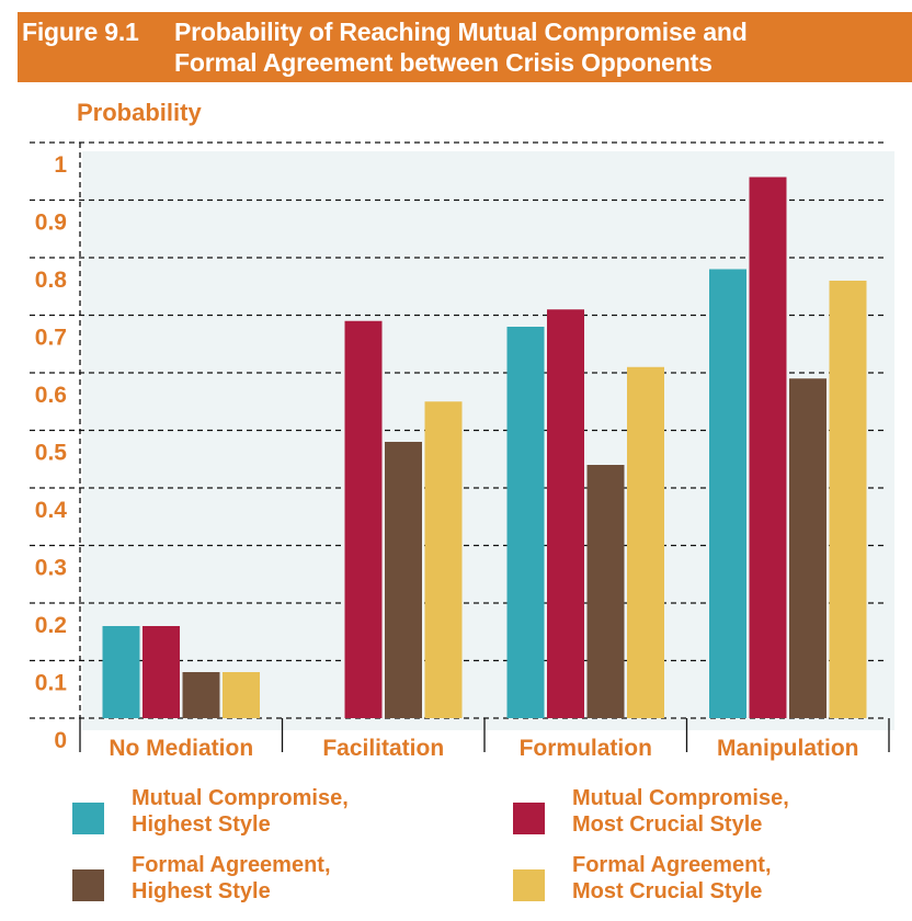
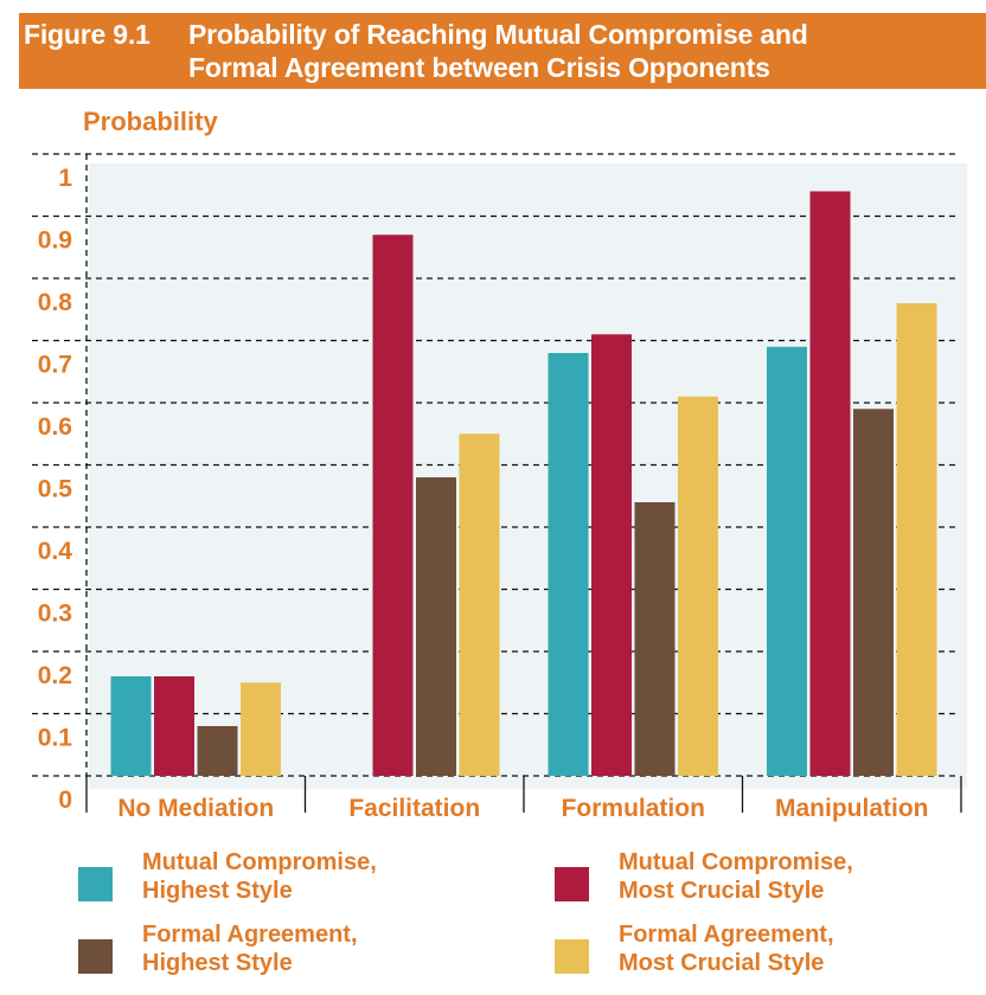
Formal Agreement, Most Crucial Style/No Mediation: 0.08 -> 0.15
Mutual Compromise, Most Crucial Style/Facilitation: 0.69 -> 0.87
Mutual Compromise, Highest Style/Manipulation: 0.78 -> 0.69
